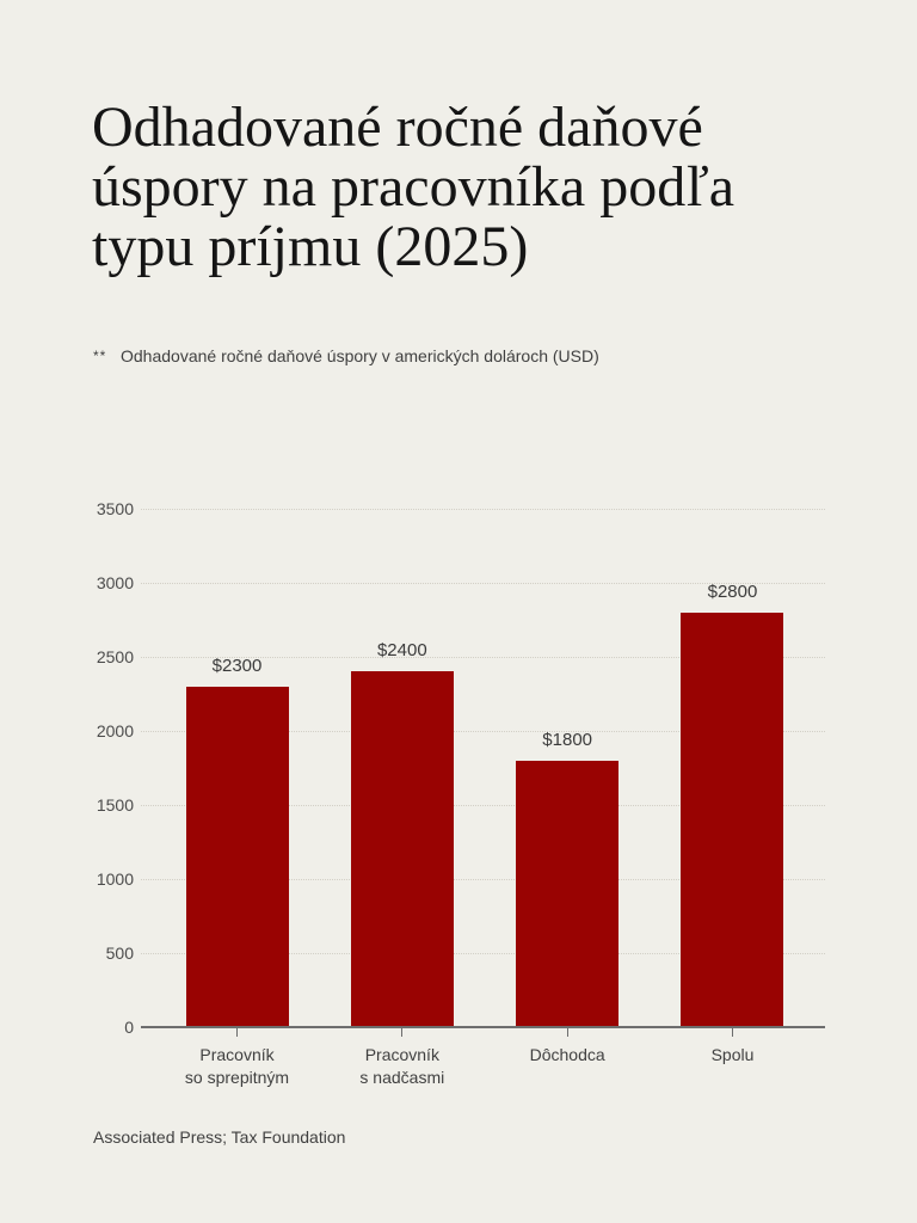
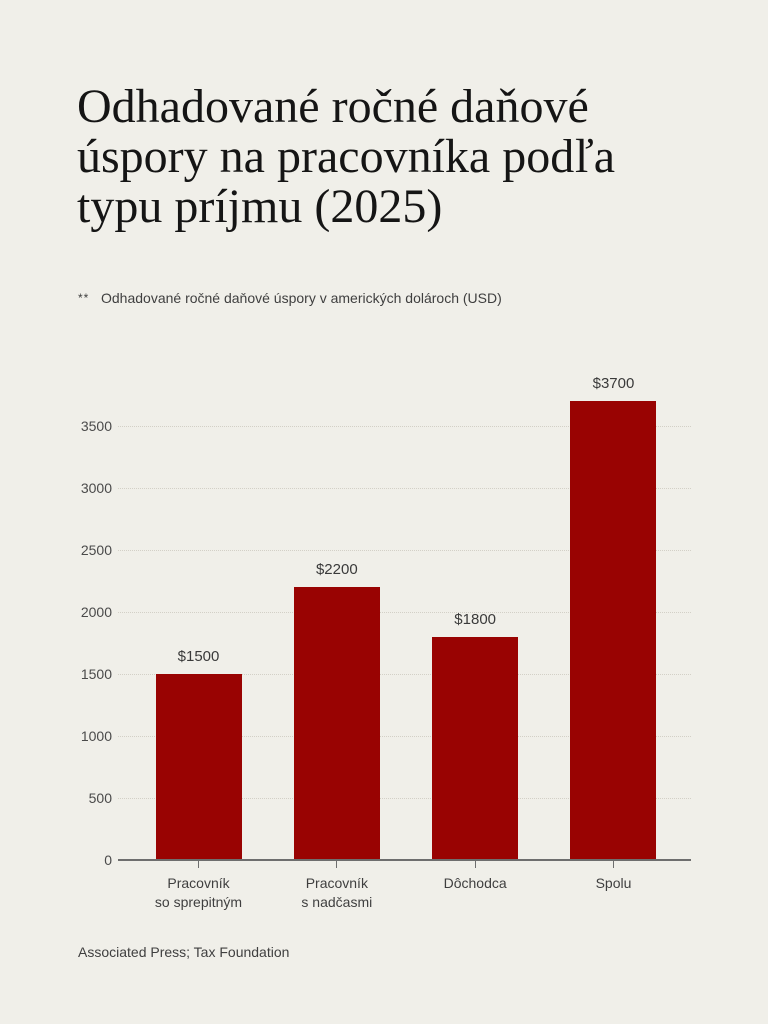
Pracovník so sprepitným: $2300 -> $1500
Pracovník s nadčasmi: $2400 -> $2200
Spolu: $2800 -> $3700
